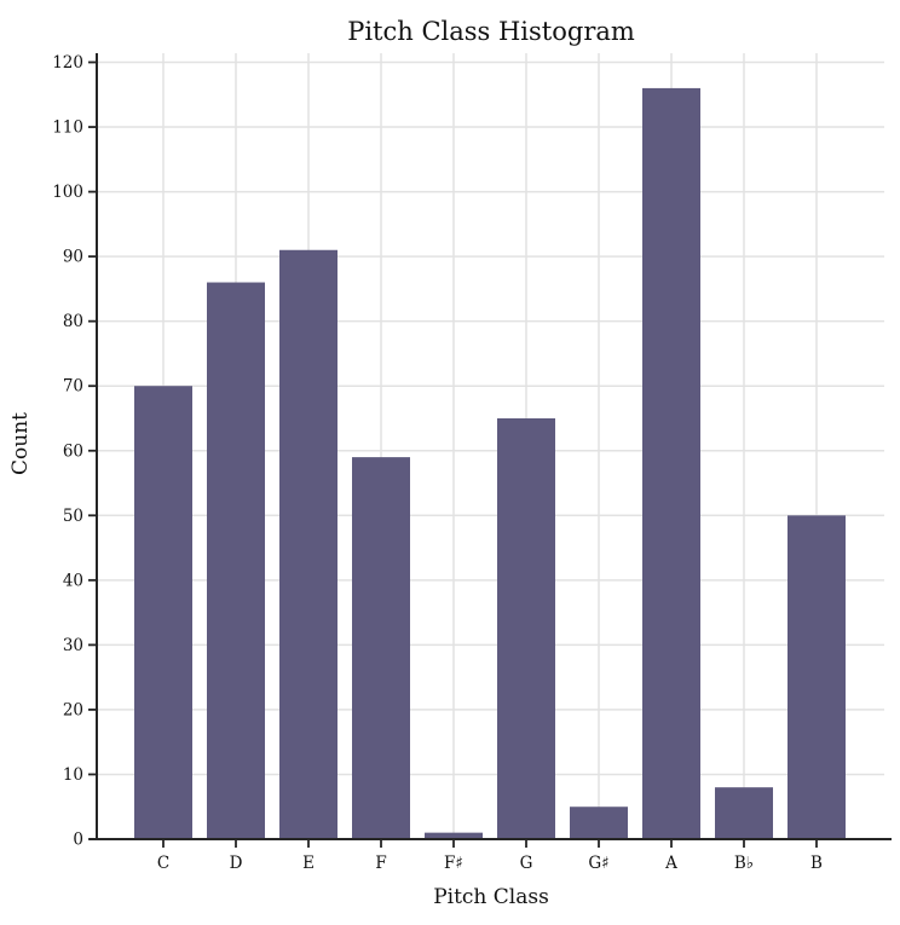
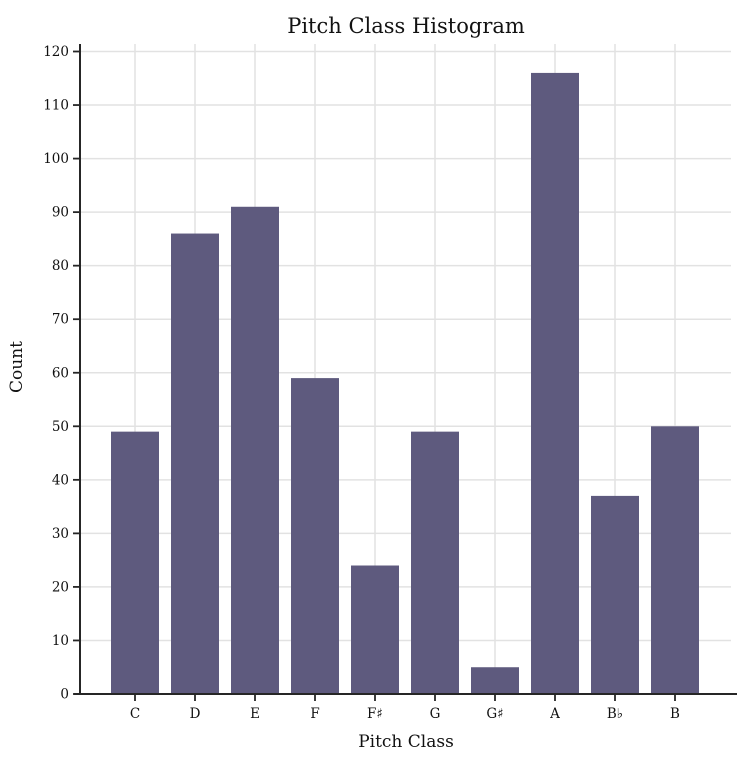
C: 70 -> 49
F♯: 1 -> 24
G: 65 -> 49
B♭: 8 -> 37
